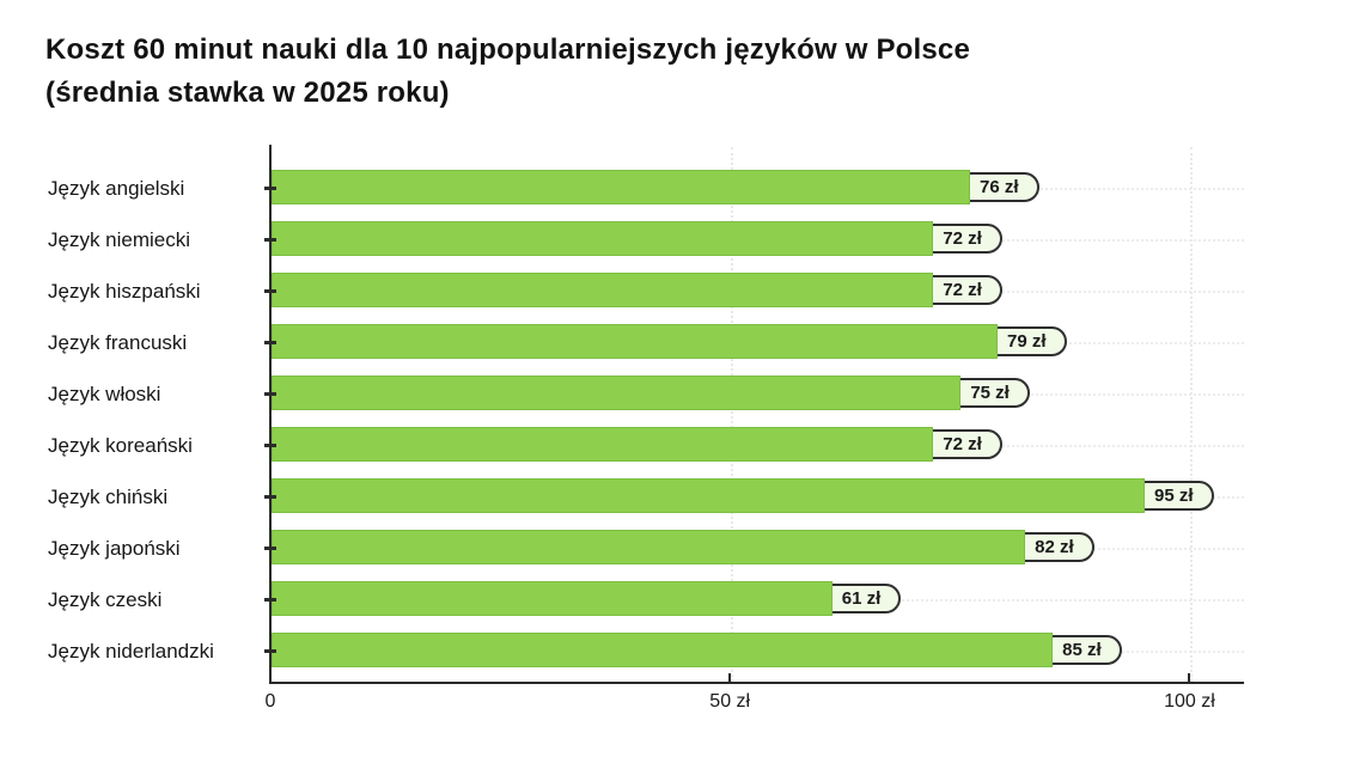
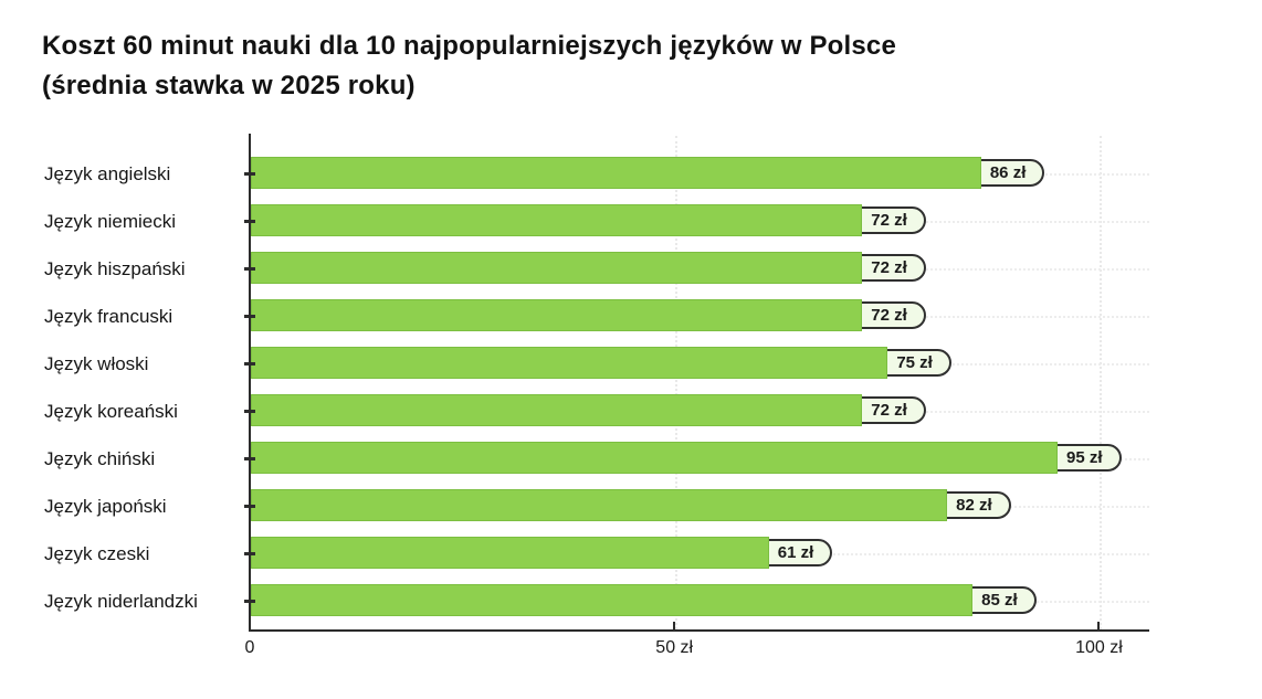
Język angielski: 76 -> 86
Język francuski: 79 -> 72
